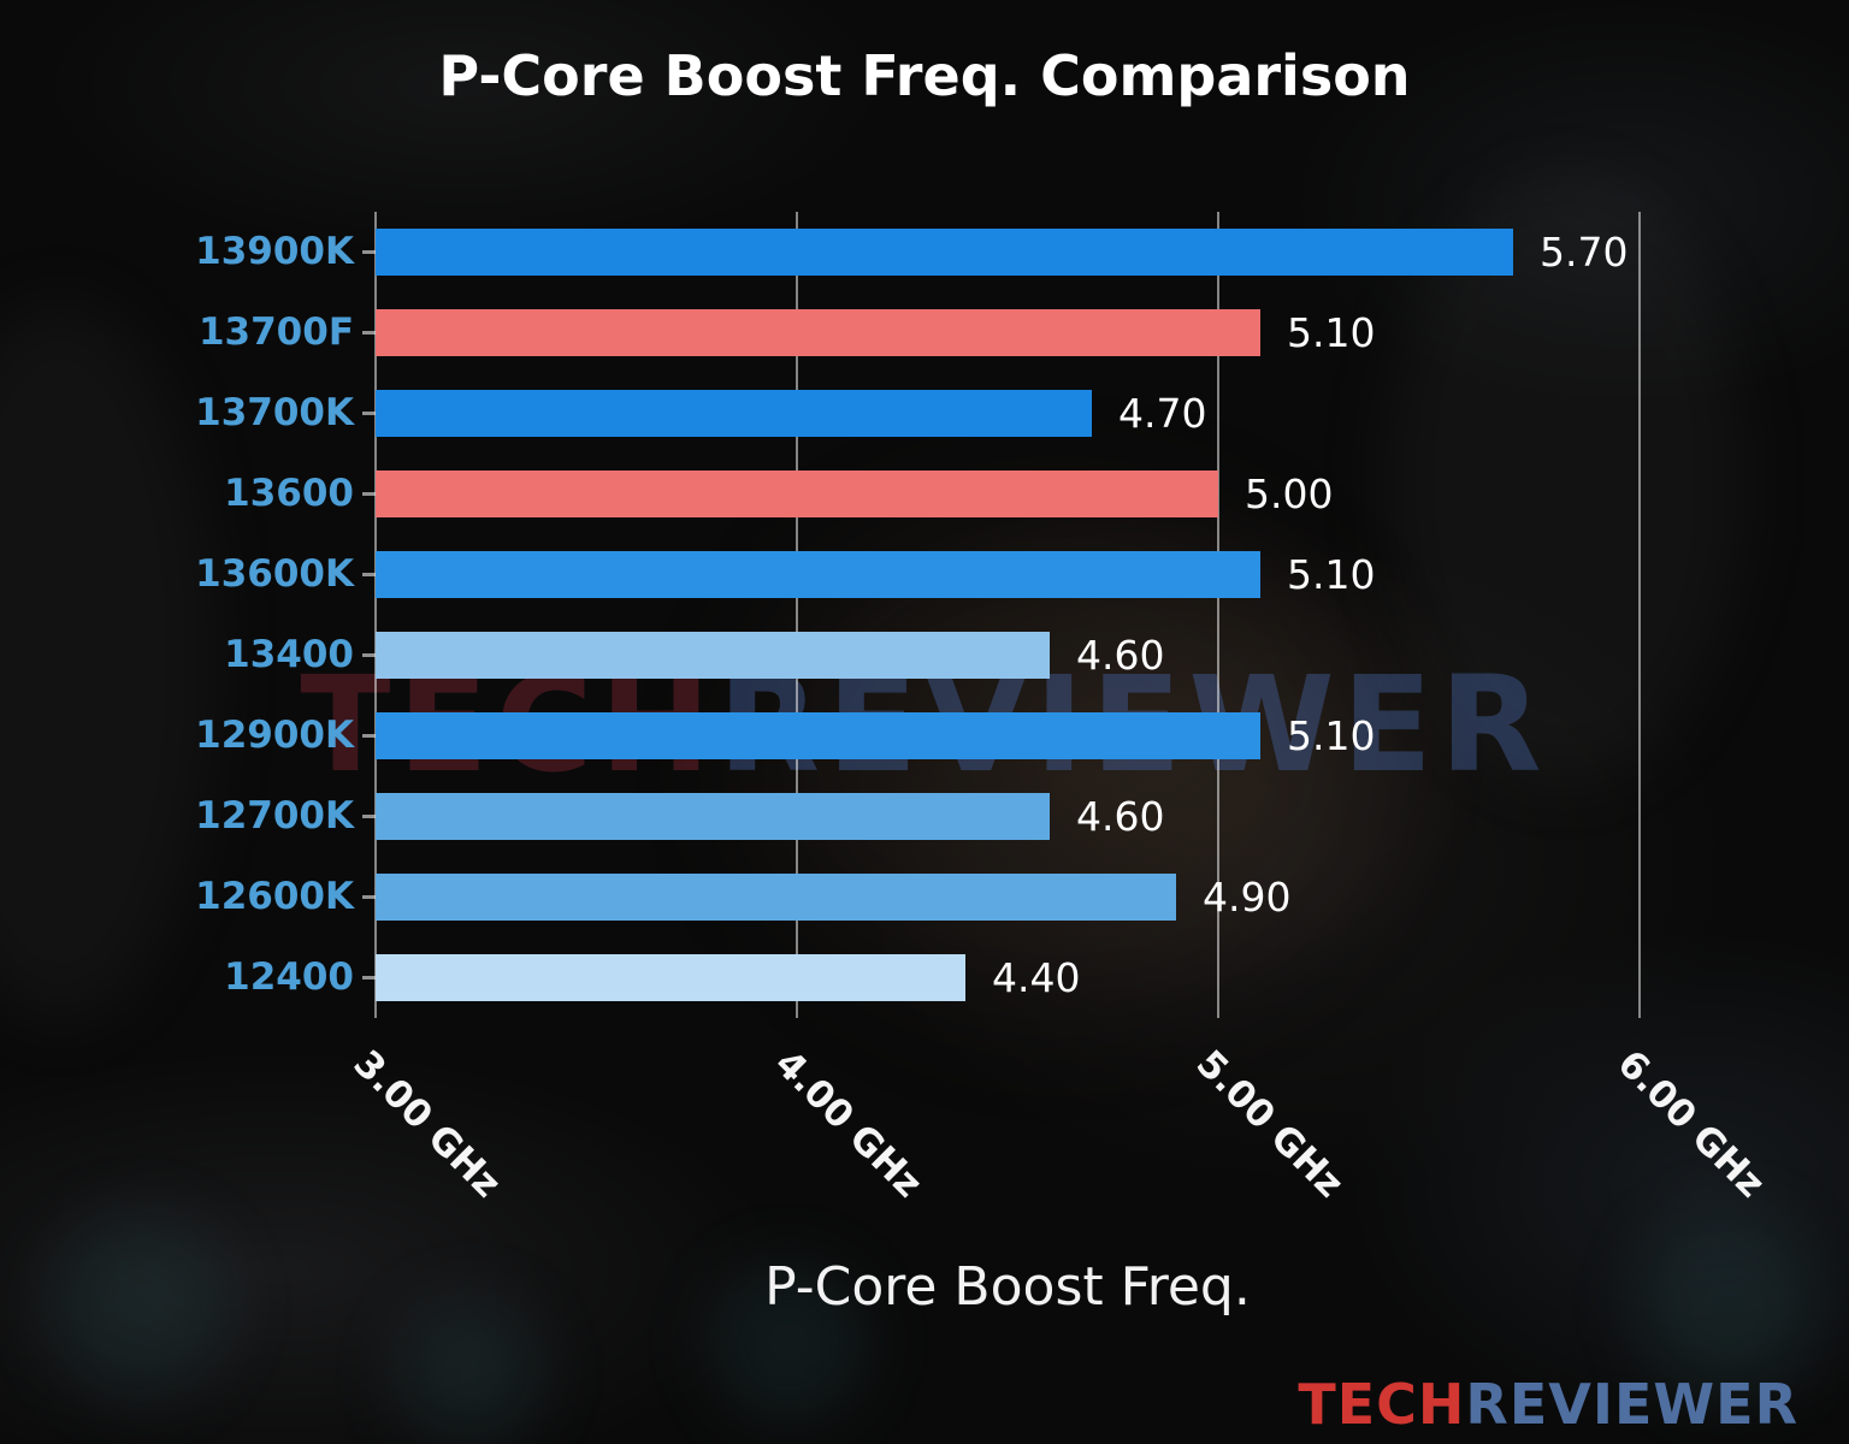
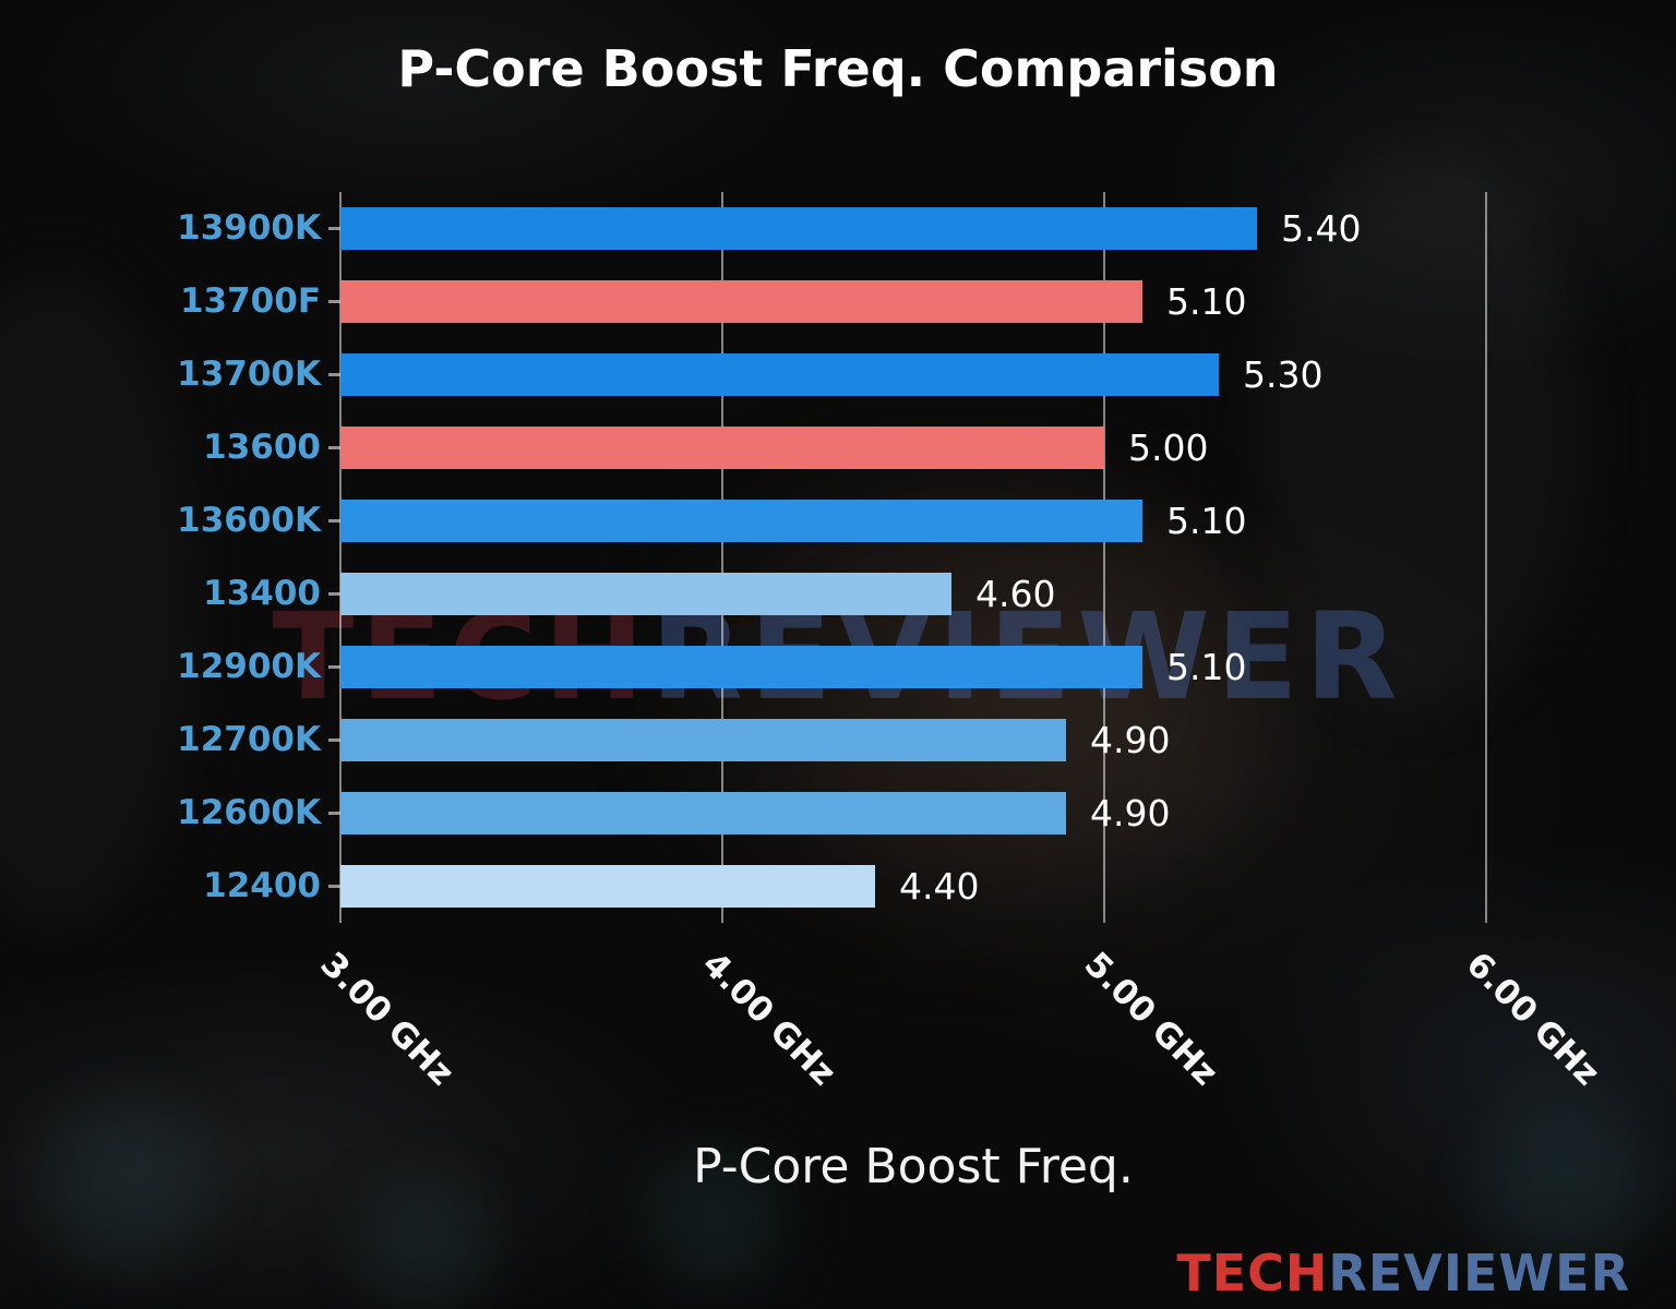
13900K: 5.70 -> 5.40
13700K: 4.70 -> 5.30
12700K: 4.60 -> 4.90
